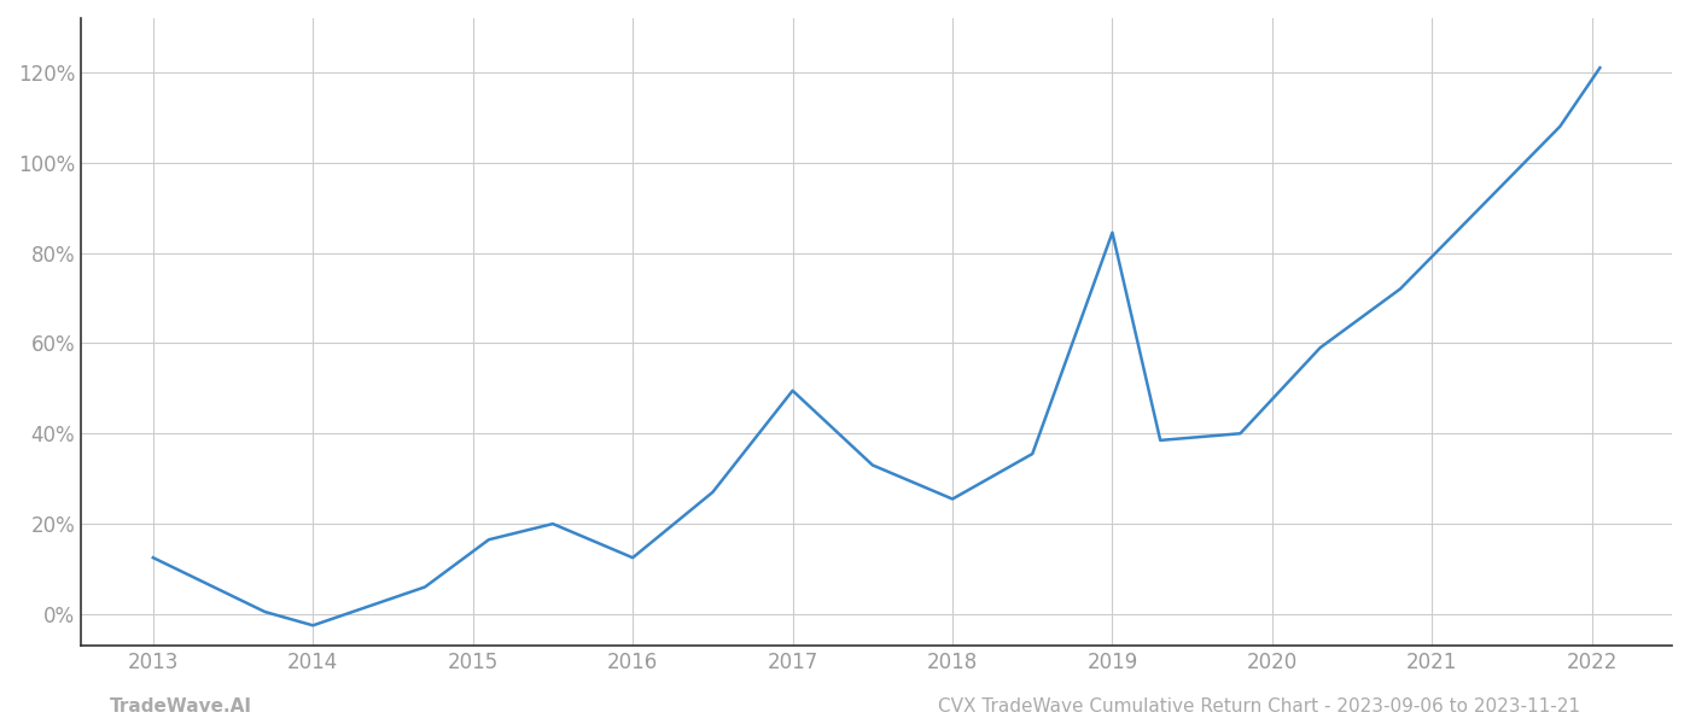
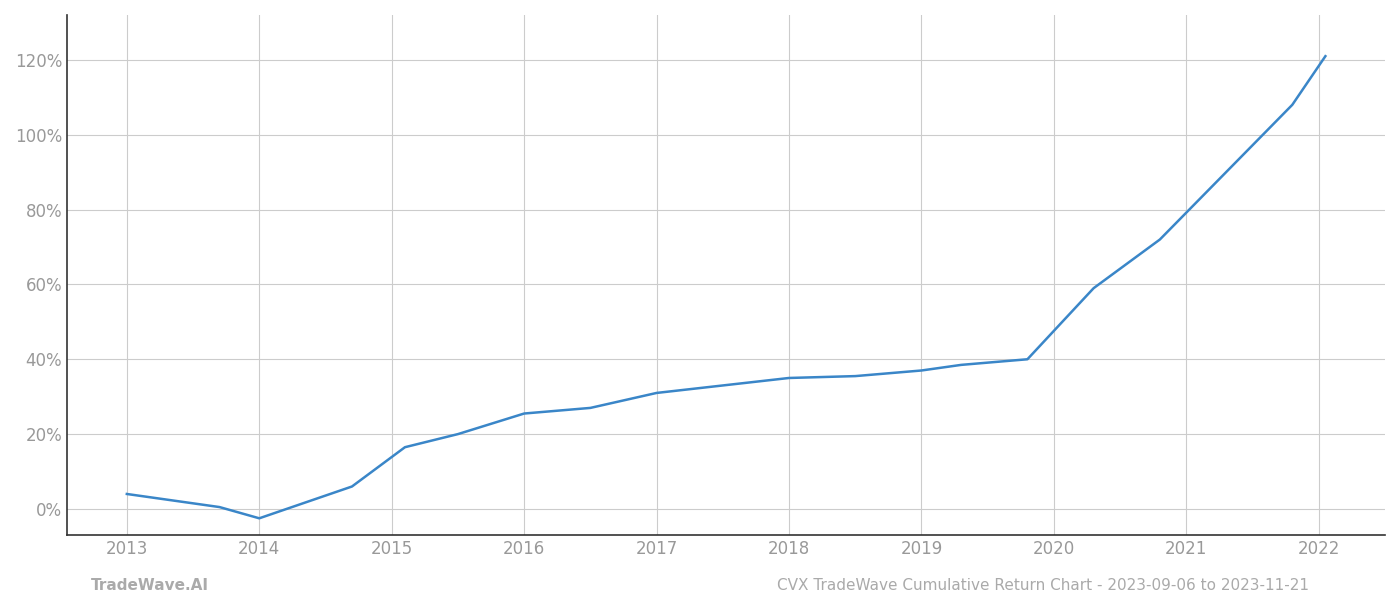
2013: 12.5% -> 4.0%
2016: 12.5% -> 25.5%
2017: 49.5% -> 31.0%
2018: 25.5% -> 35.0%
2019: 84.5% -> 37.0%
